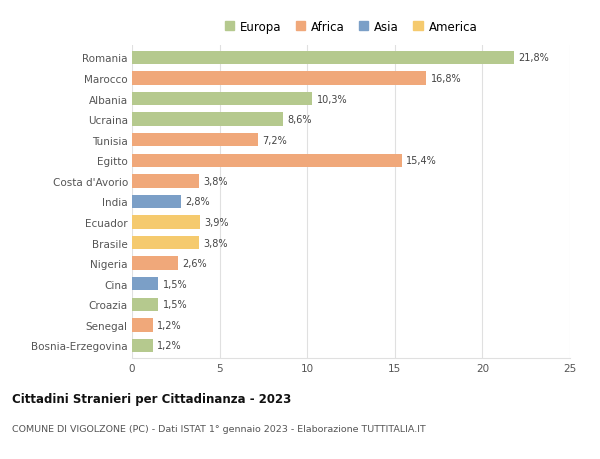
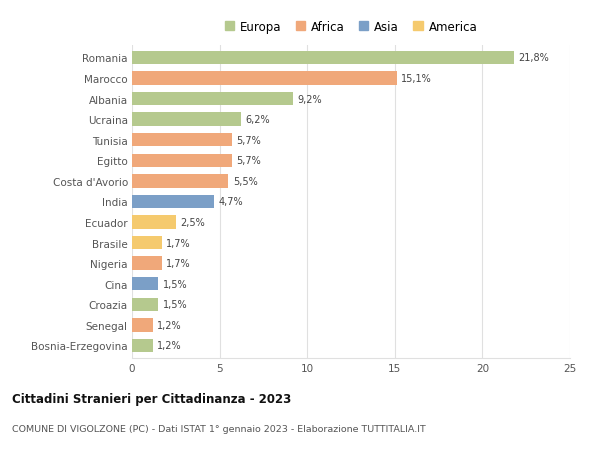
Marocco: 16,8% -> 15,1%
Albania: 10,3% -> 9,2%
Ucraina: 8,6% -> 6,2%
Tunisia: 7,2% -> 5,7%
Egitto: 15,4% -> 5,7%
Costa d'Avorio: 3,8% -> 5,5%
India: 2,8% -> 4,7%
Ecuador: 3,9% -> 2,5%
Brasile: 3,8% -> 1,7%
Nigeria: 2,6% -> 1,7%
